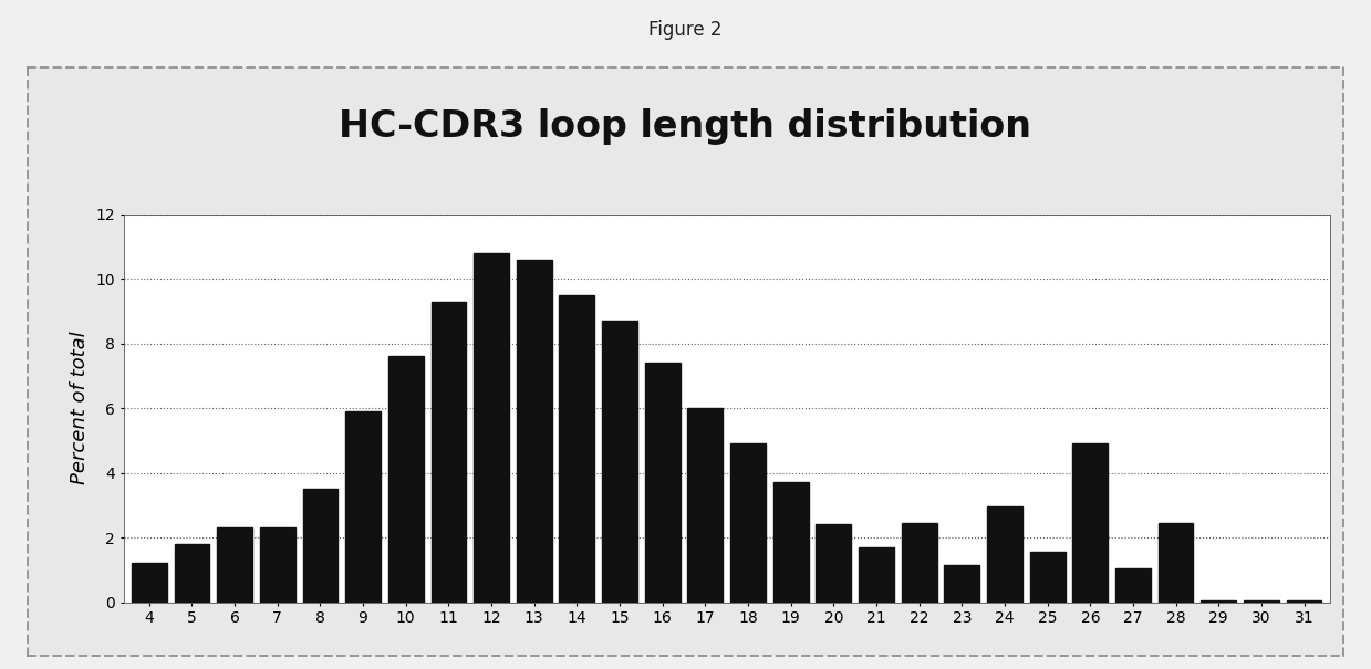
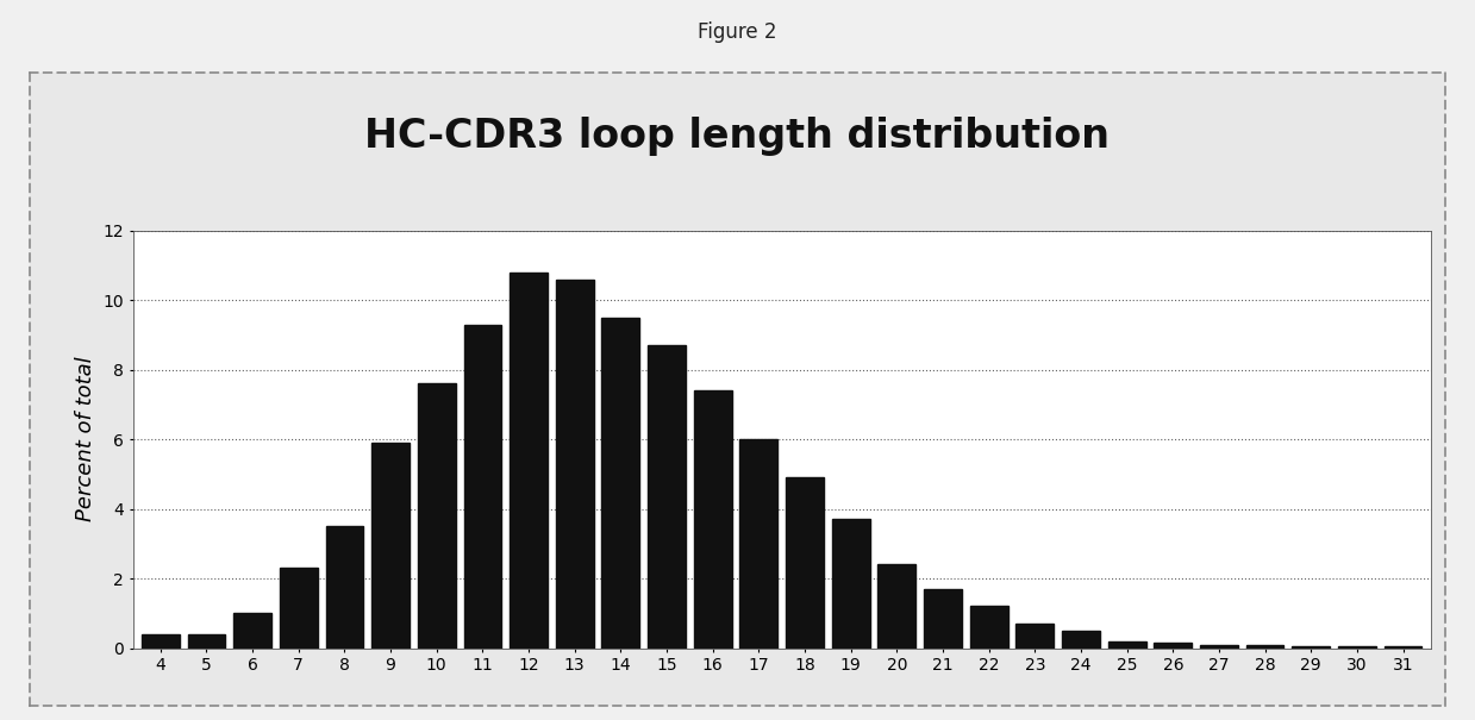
4: 1.20 -> 0.40
5: 1.80 -> 0.40
6: 2.30 -> 1.00
22: 2.45 -> 1.20
23: 1.15 -> 0.70
24: 2.95 -> 0.50
25: 1.55 -> 0.20
26: 4.90 -> 0.15
27: 1.05 -> 0.10
28: 2.45 -> 0.10
